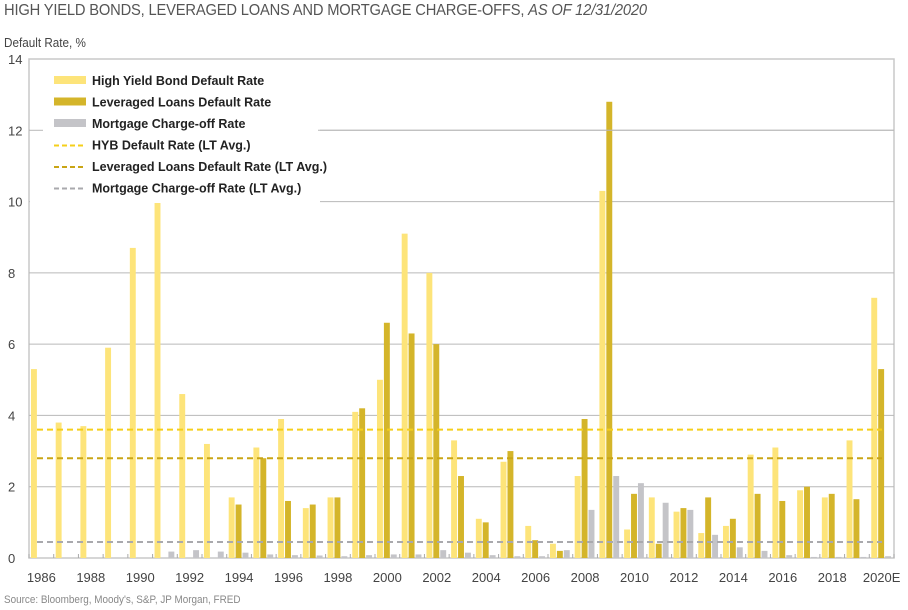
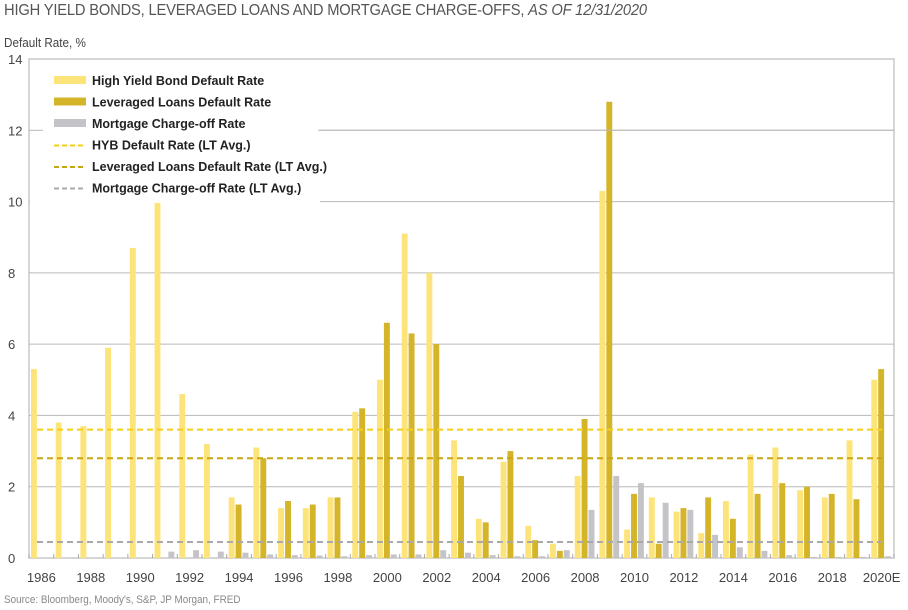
High Yield Bond Default Rate/1996: 3.9 -> 1.4
High Yield Bond Default Rate/2014: 0.9 -> 1.6
Leveraged Loans Default Rate/2016: 1.6 -> 2.1
High Yield Bond Default Rate/2020E: 7.3 -> 5.0
